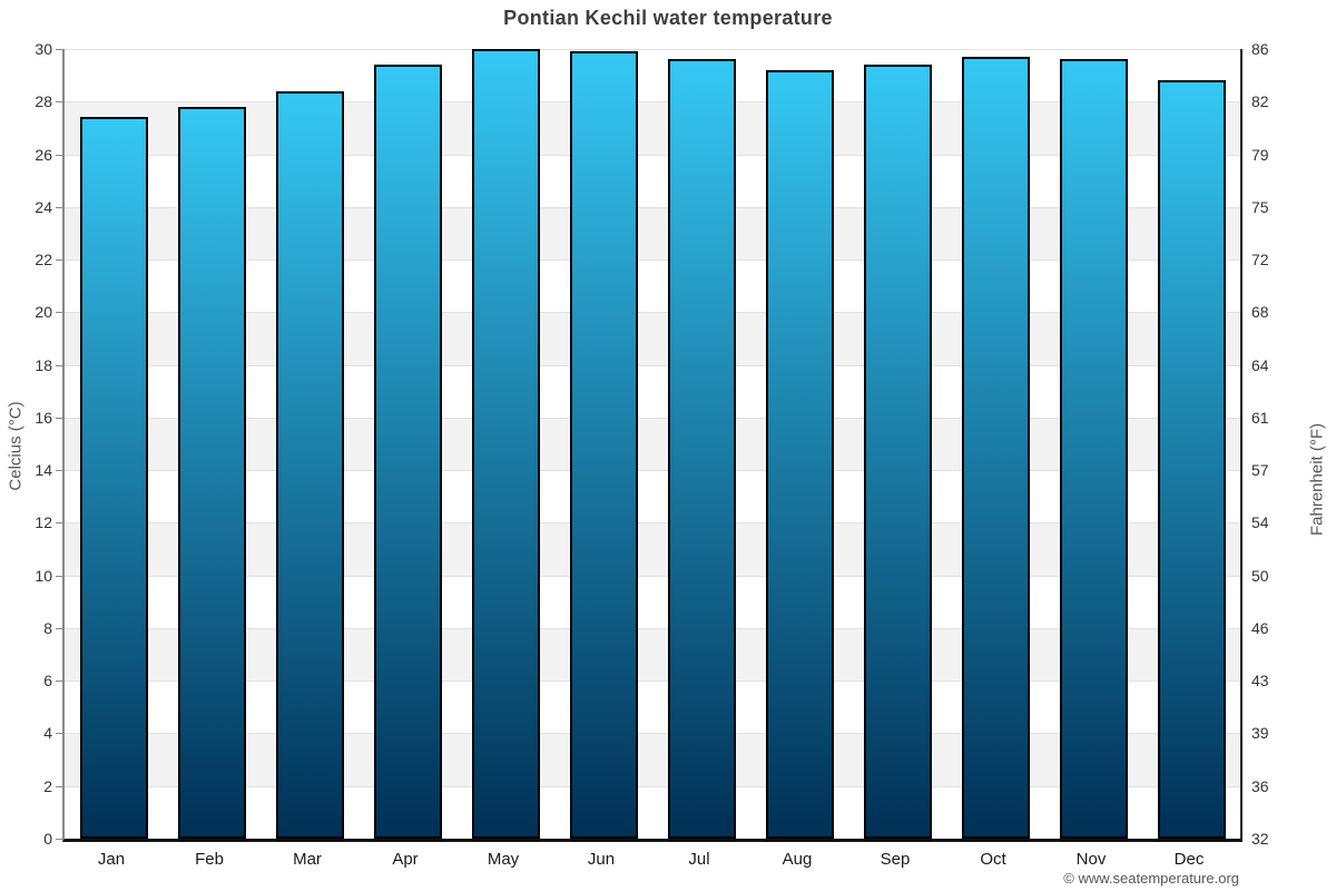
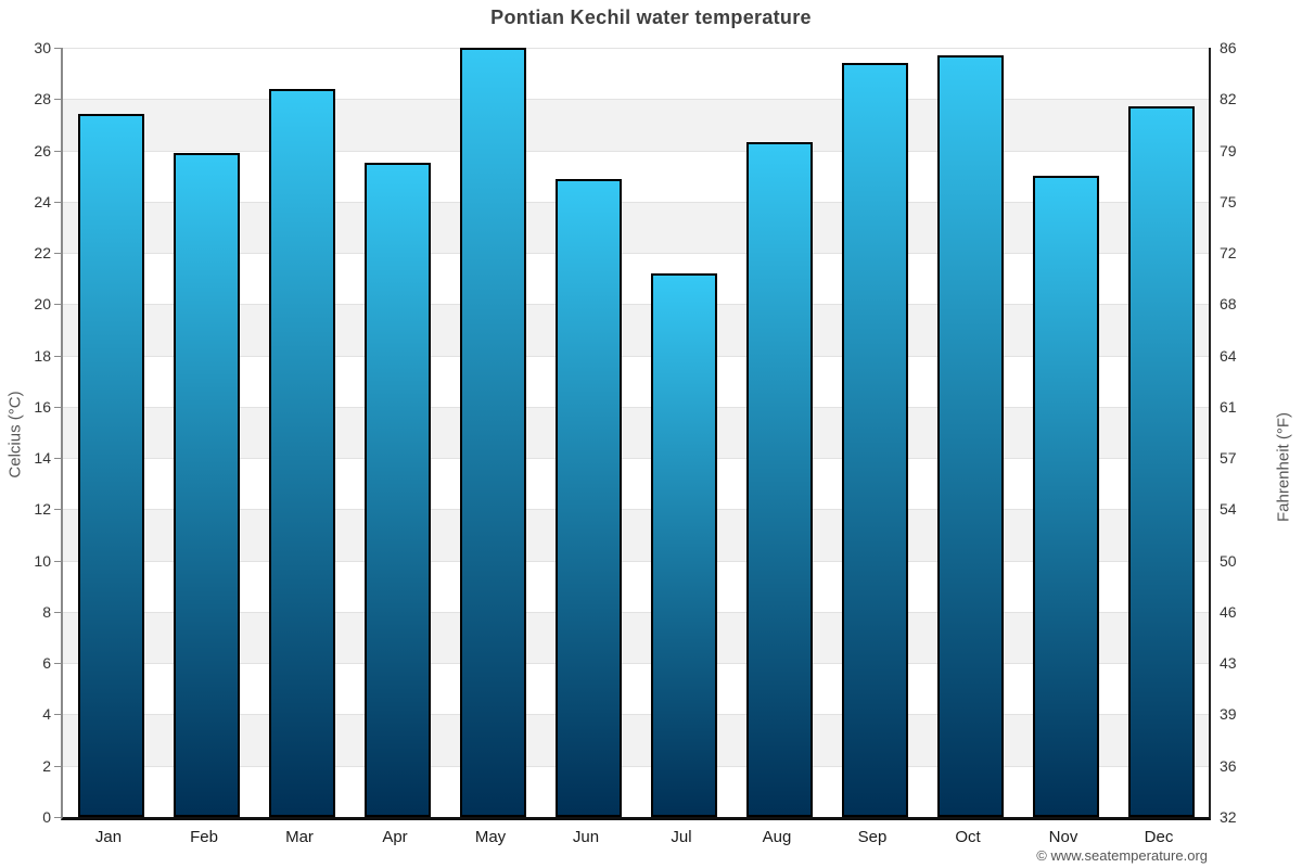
Feb: 27.8 -> 25.9
Apr: 29.4 -> 25.5
Jun: 29.9 -> 24.9
Jul: 29.6 -> 21.2
Aug: 29.2 -> 26.3
Nov: 29.6 -> 25.0
Dec: 28.8 -> 27.7
